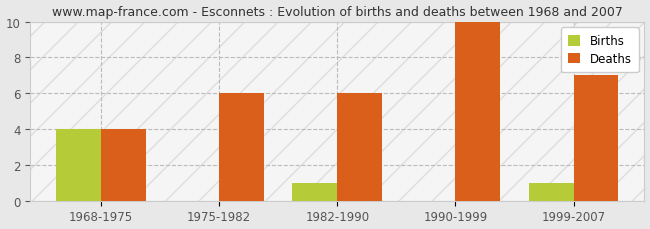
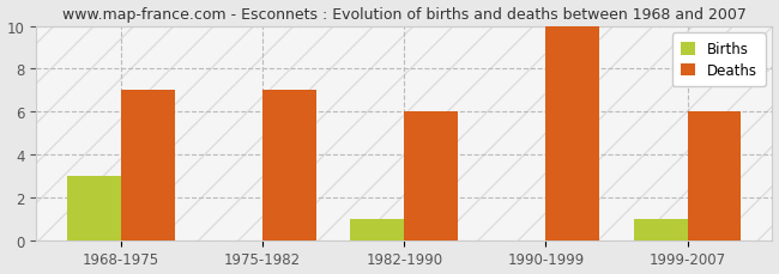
Births/1968-1975: 4 -> 3
Deaths/1968-1975: 4 -> 7
Deaths/1975-1982: 6 -> 7
Deaths/1999-2007: 7 -> 6
